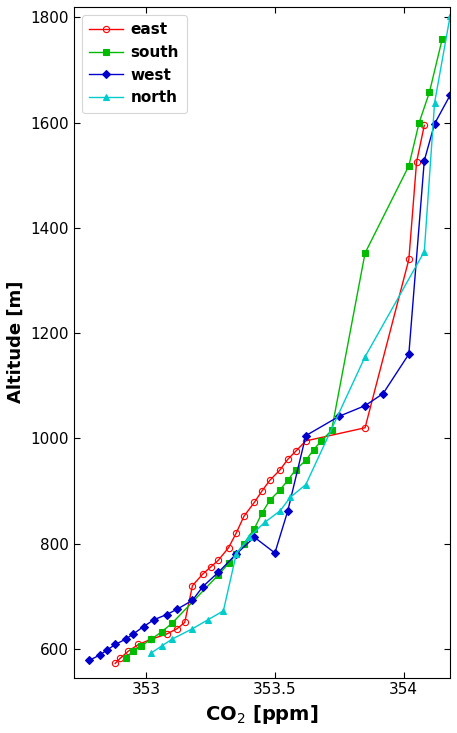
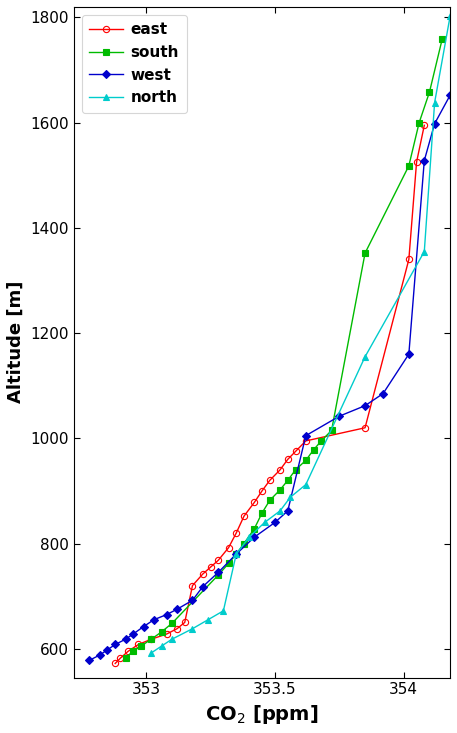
west/353.5: 782 -> 840
